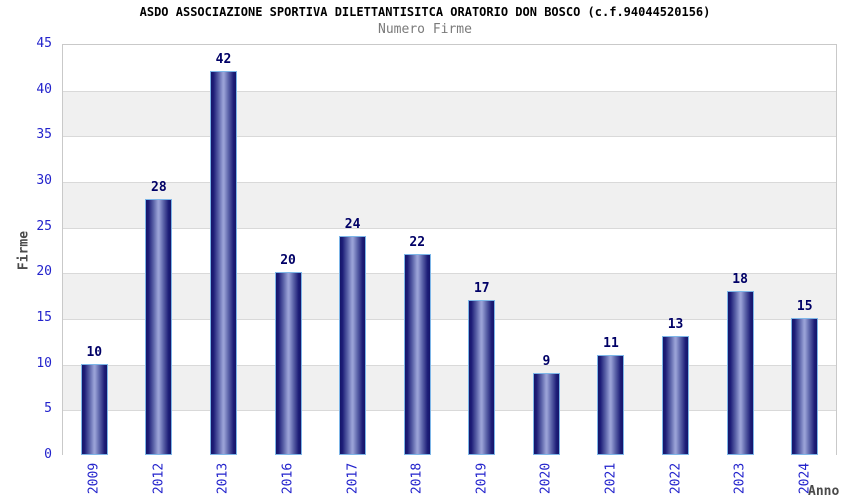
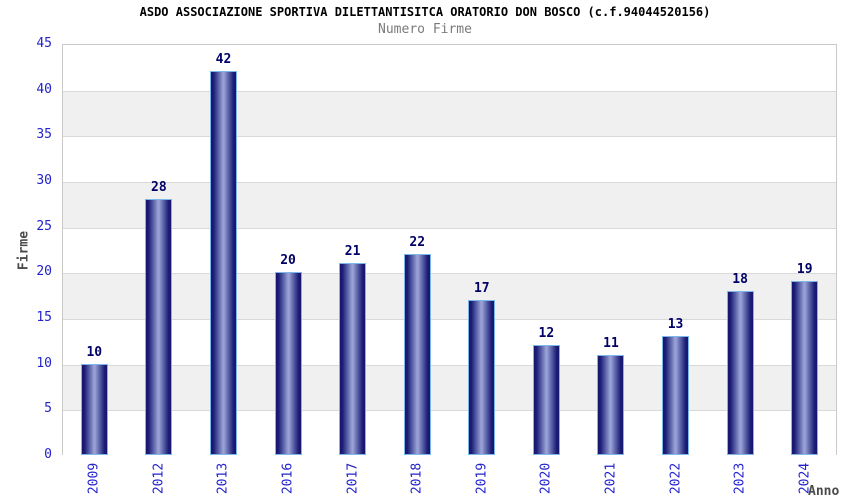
2017: 24 -> 21
2020: 9 -> 12
2024: 15 -> 19
